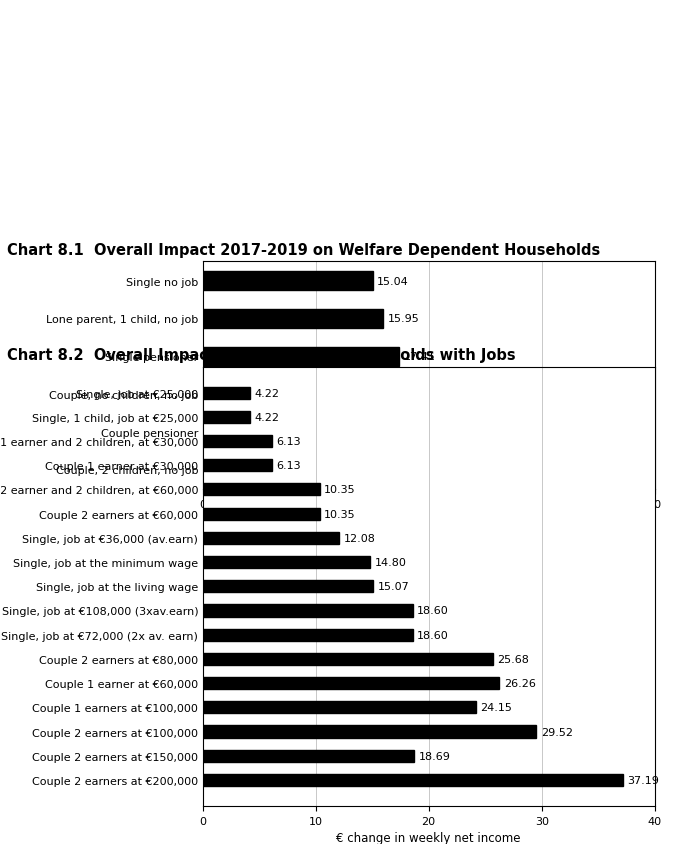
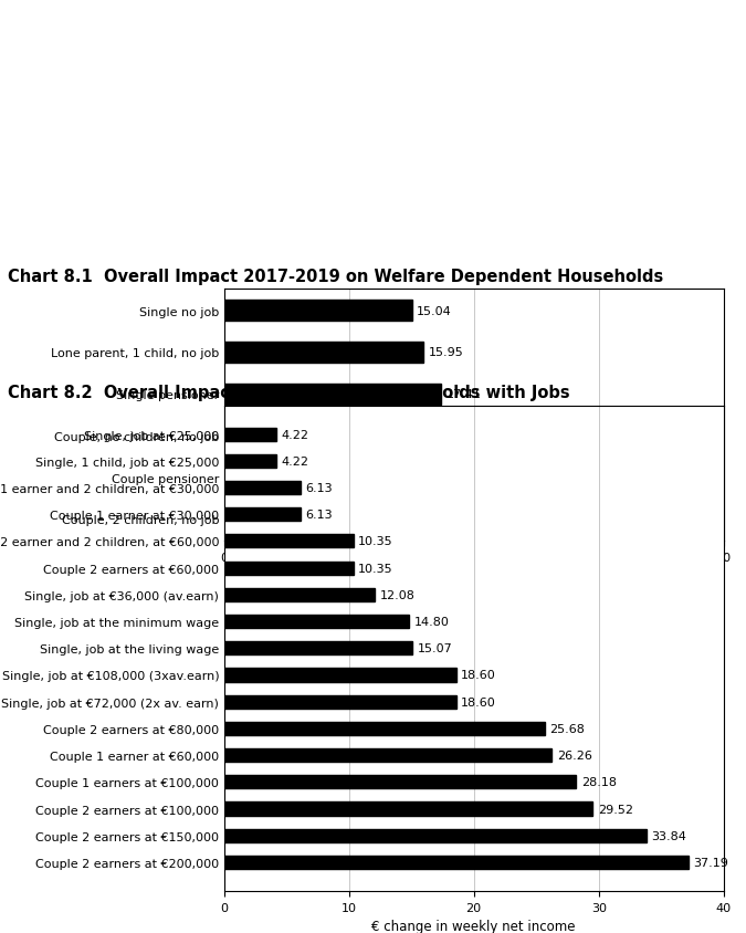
Couple 1 earners at €100,000: 24.15 -> 28.18
Couple 2 earners at €150,000: 18.69 -> 33.84
